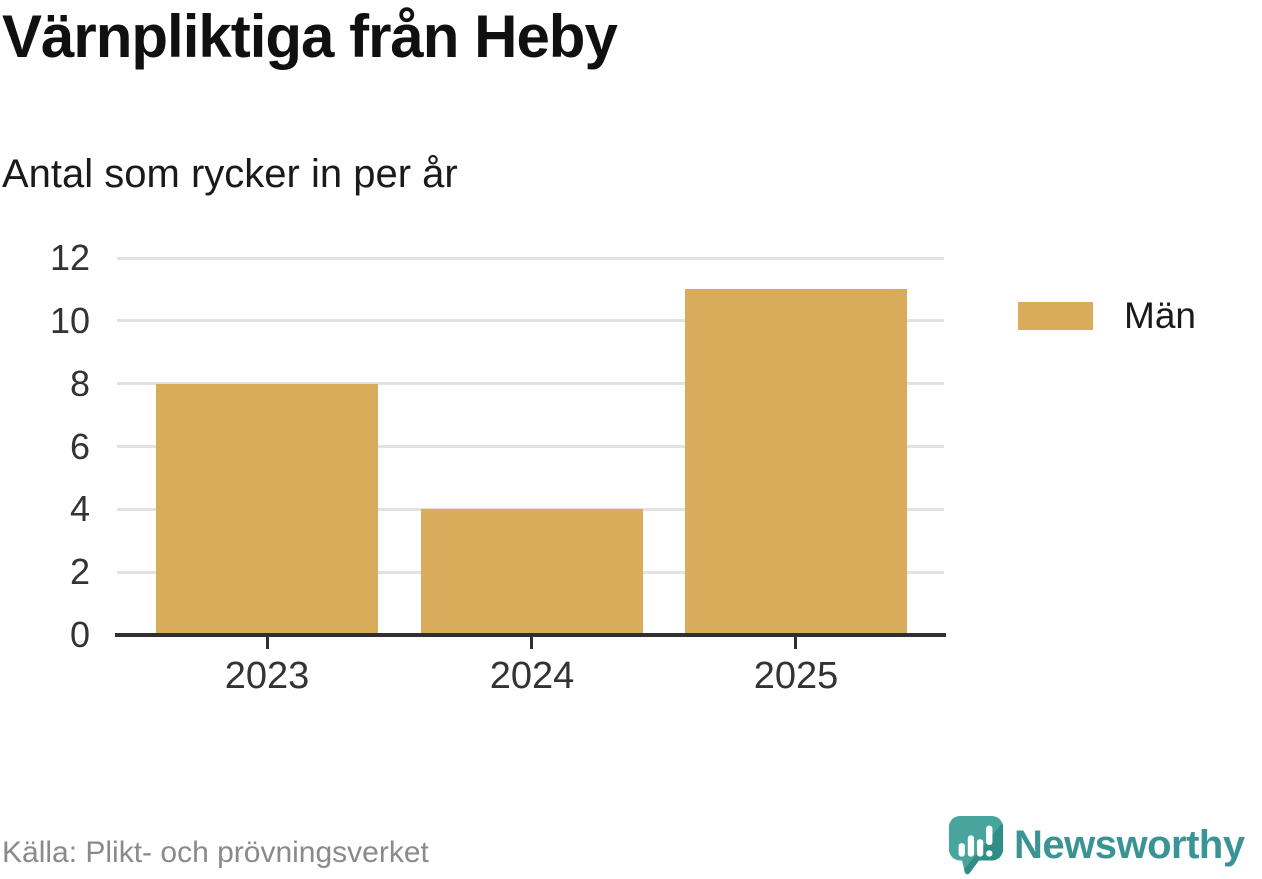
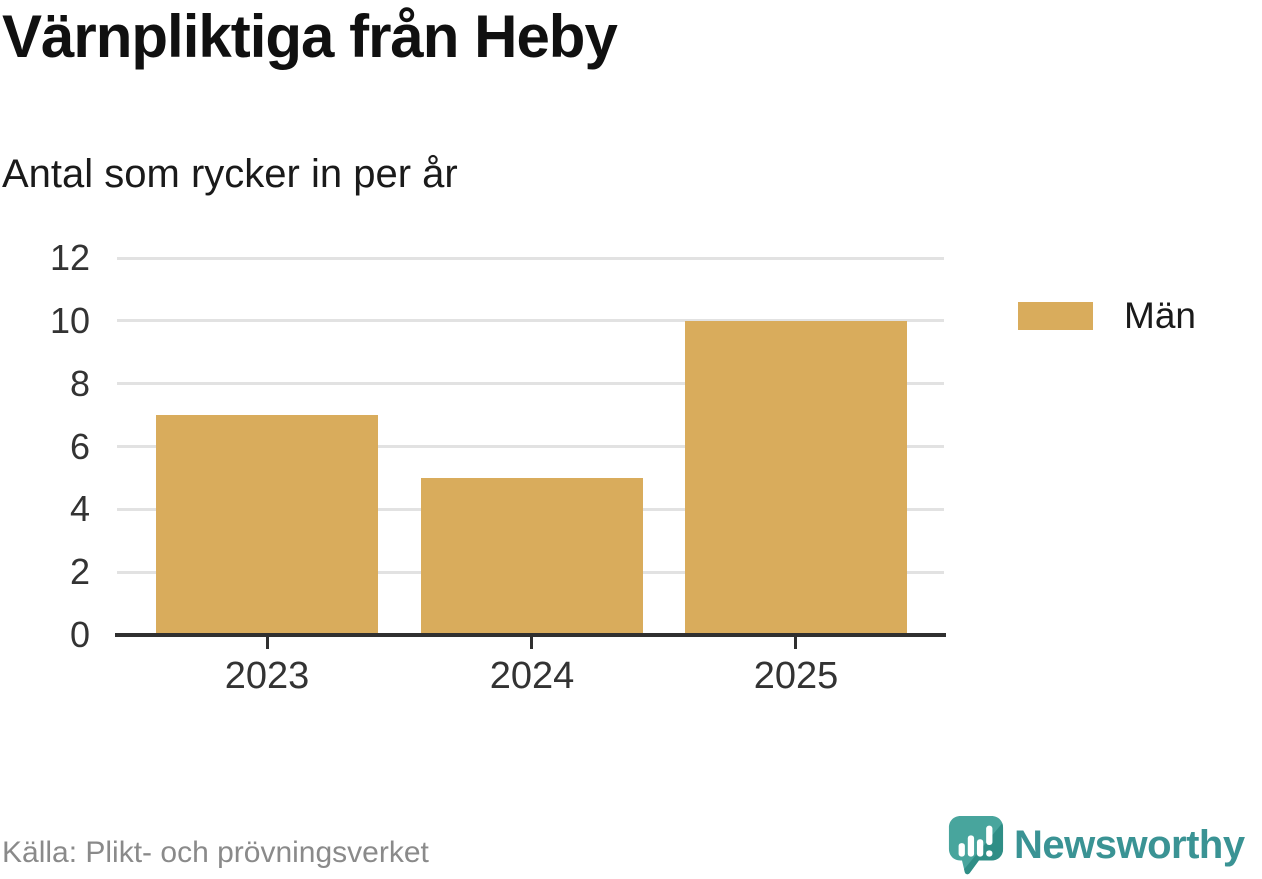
2023: 8 -> 7
2024: 4 -> 5
2025: 11 -> 10
